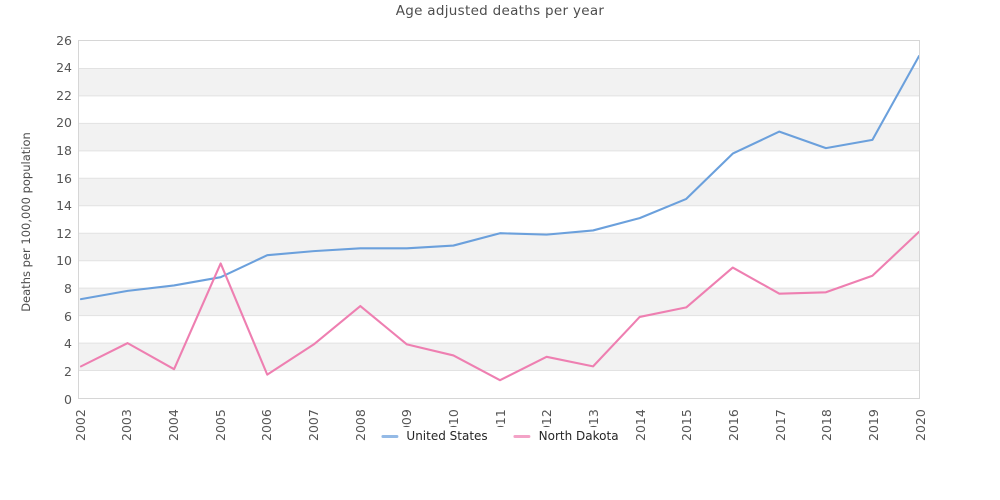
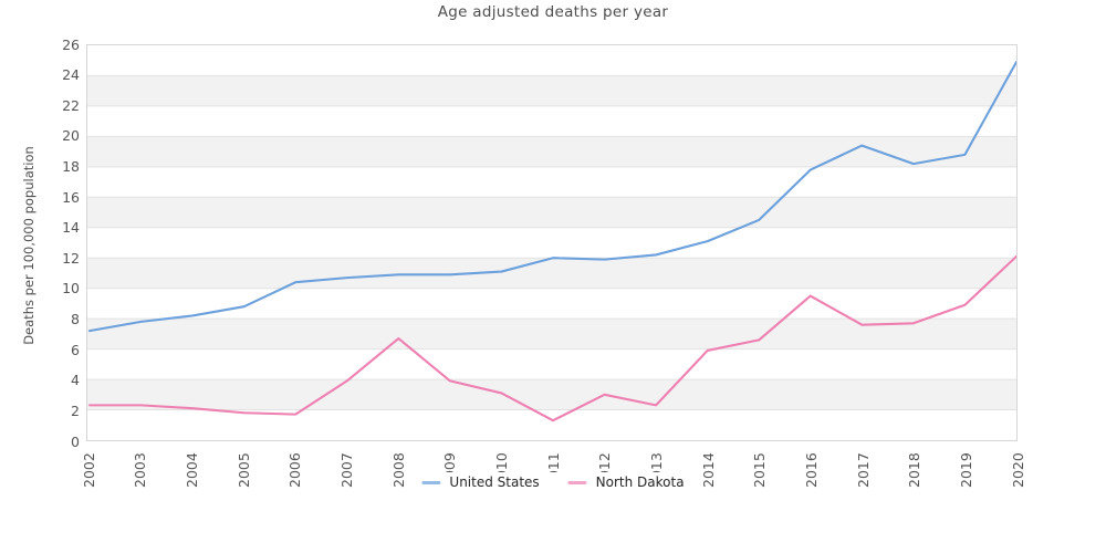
North Dakota/2003: 4.0 -> 2.3
North Dakota/2005: 9.8 -> 1.8
